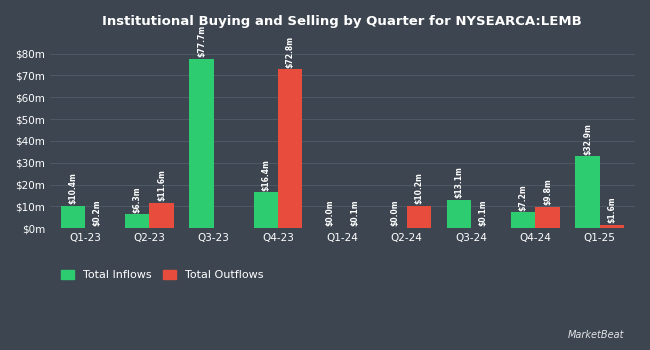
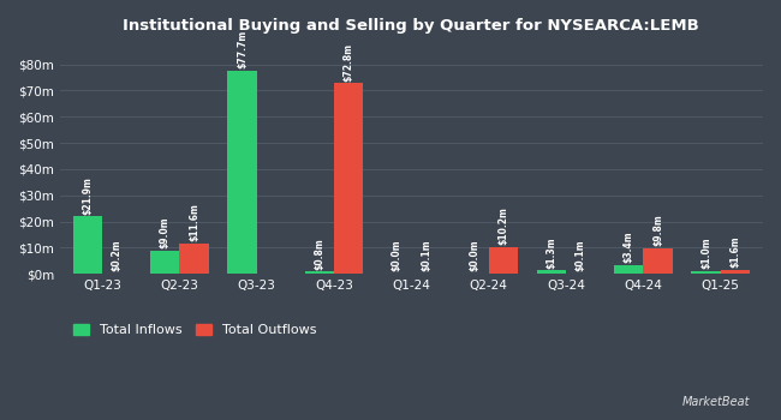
Total Inflows/Q1-23: $10.4m -> $21.9m
Total Inflows/Q2-23: $6.3m -> $9.0m
Total Inflows/Q4-23: $16.4m -> $0.8m
Total Inflows/Q3-24: $13.1m -> $1.3m
Total Inflows/Q4-24: $7.2m -> $3.4m
Total Inflows/Q1-25: $32.9m -> $1.0m
